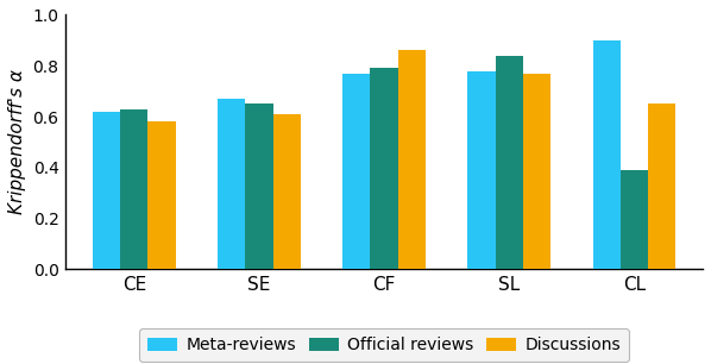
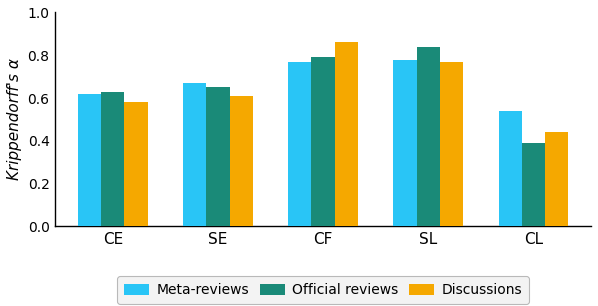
Meta-reviews/CL: 0.90 -> 0.54
Discussions/CL: 0.65 -> 0.44
